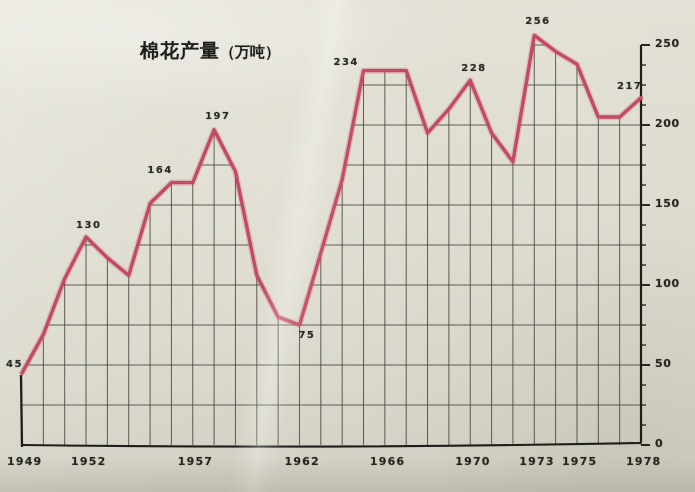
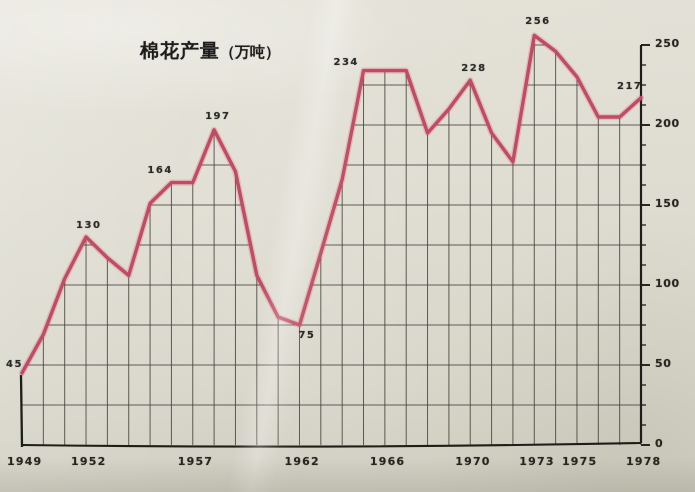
1975: 238 -> 230
